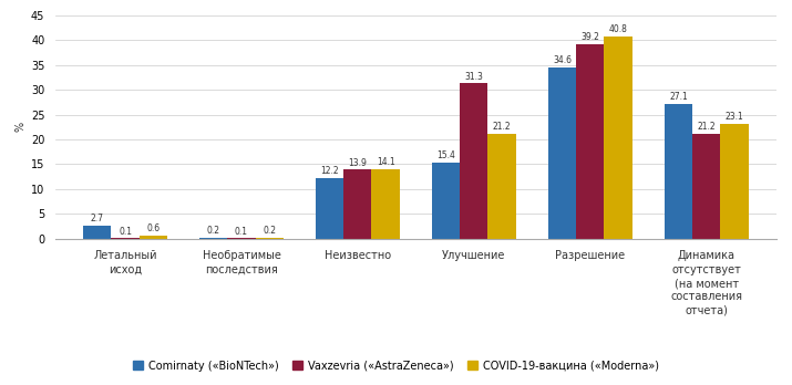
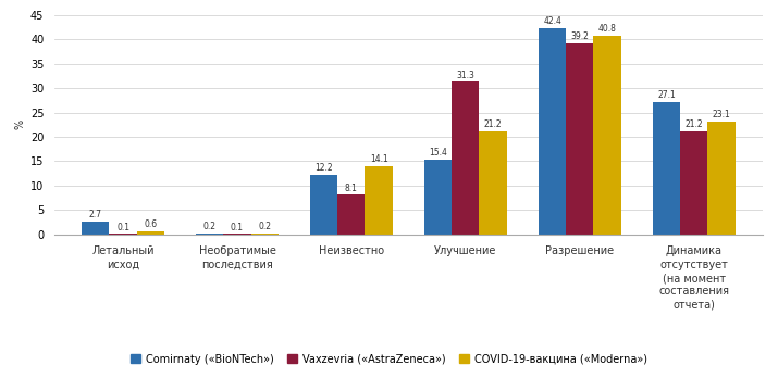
Vaxzevria («AstraZeneca»)/Неизвестно: 13.9 -> 8.1
Comirnaty («BioNTech»)/Разрешение: 34.6 -> 42.4
